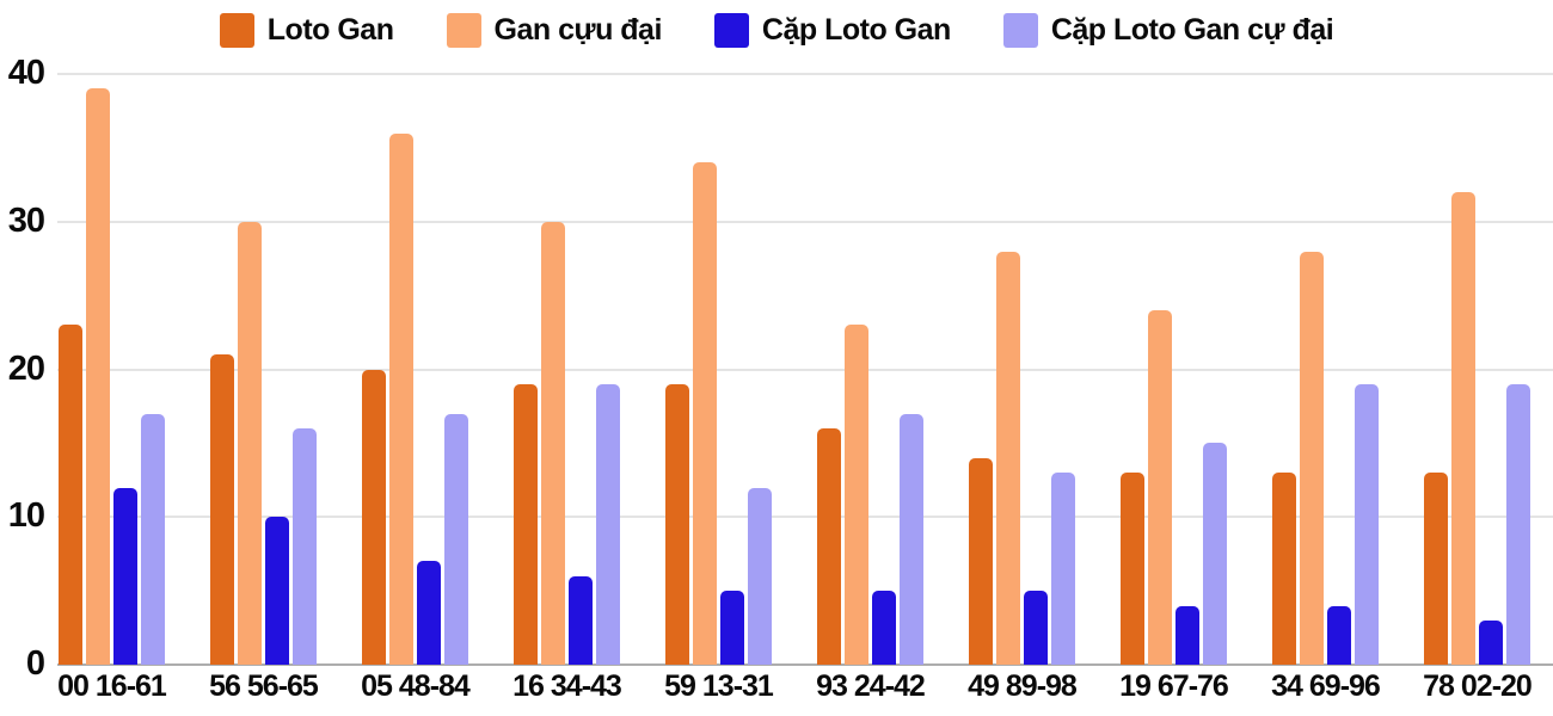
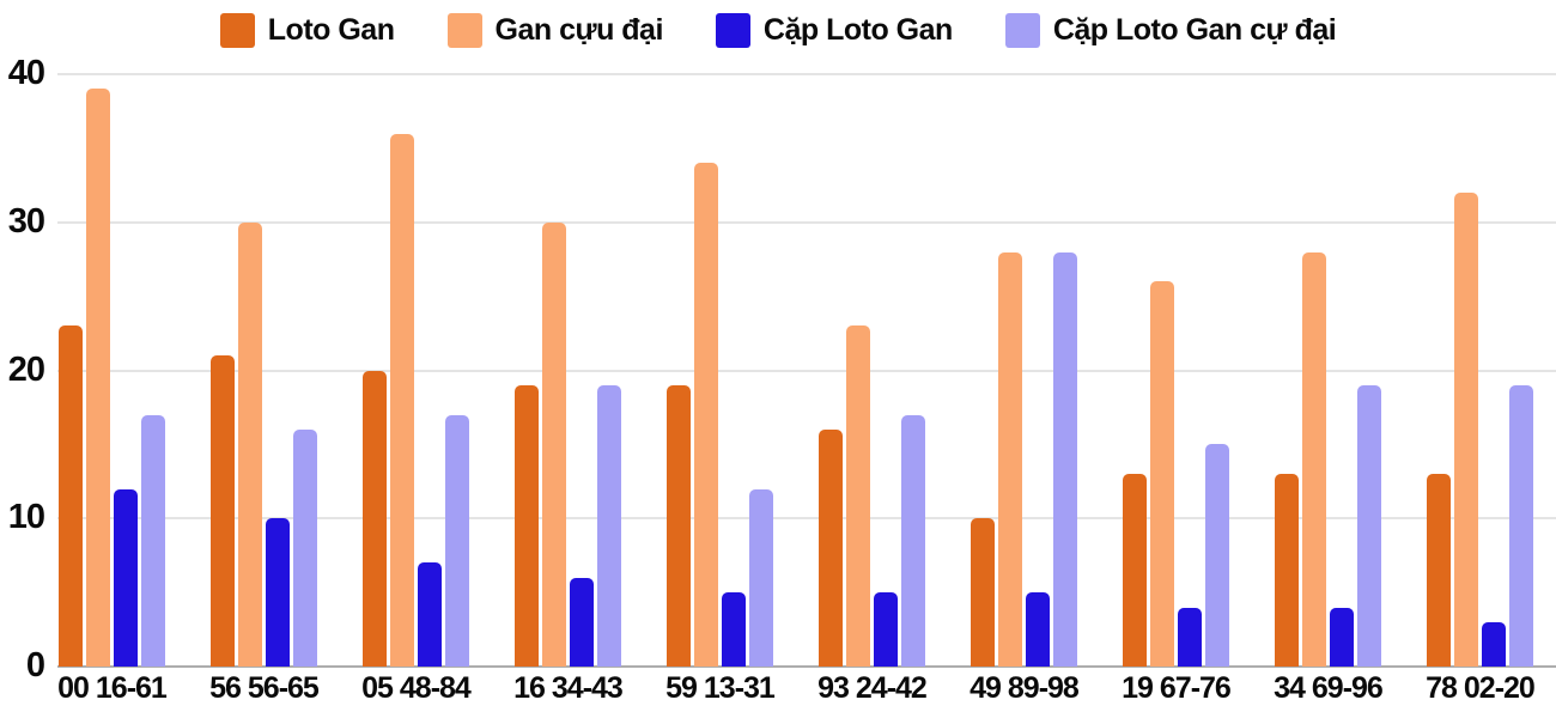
Loto Gan/49 89-98: 14 -> 10
Cặp Loto Gan cự đại/49 89-98: 13 -> 28
Gan cựu đại/19 67-76: 24 -> 26
